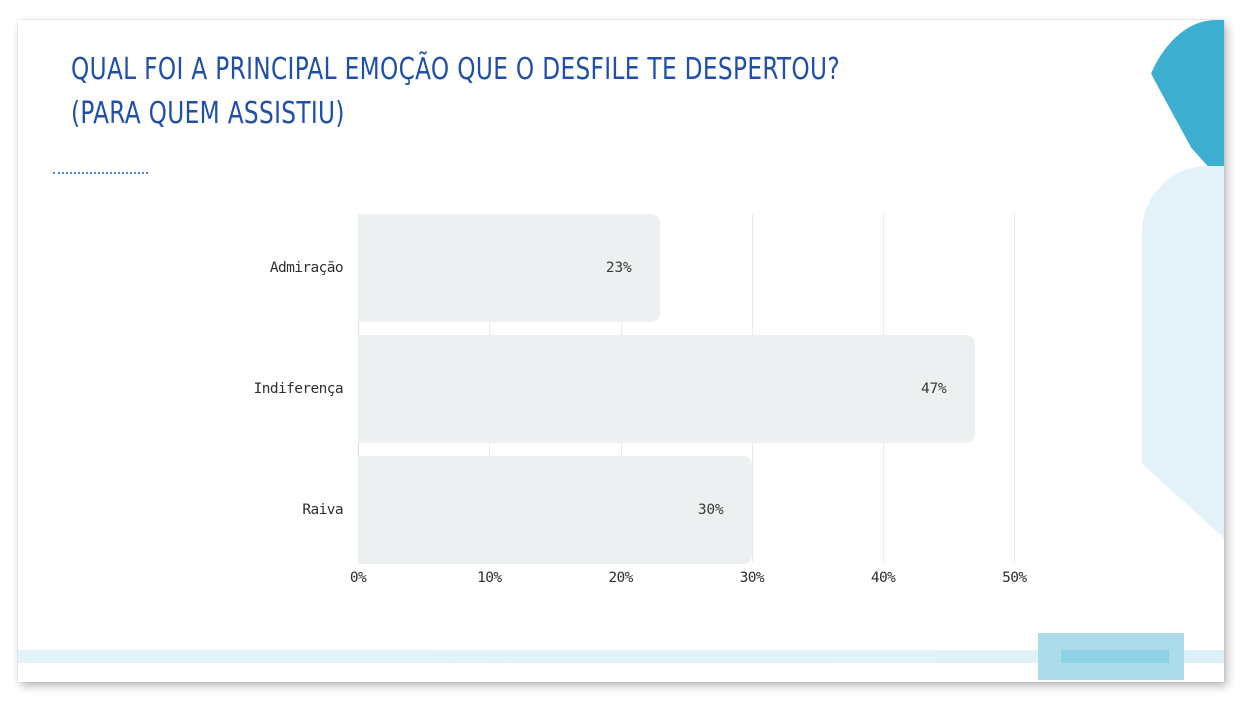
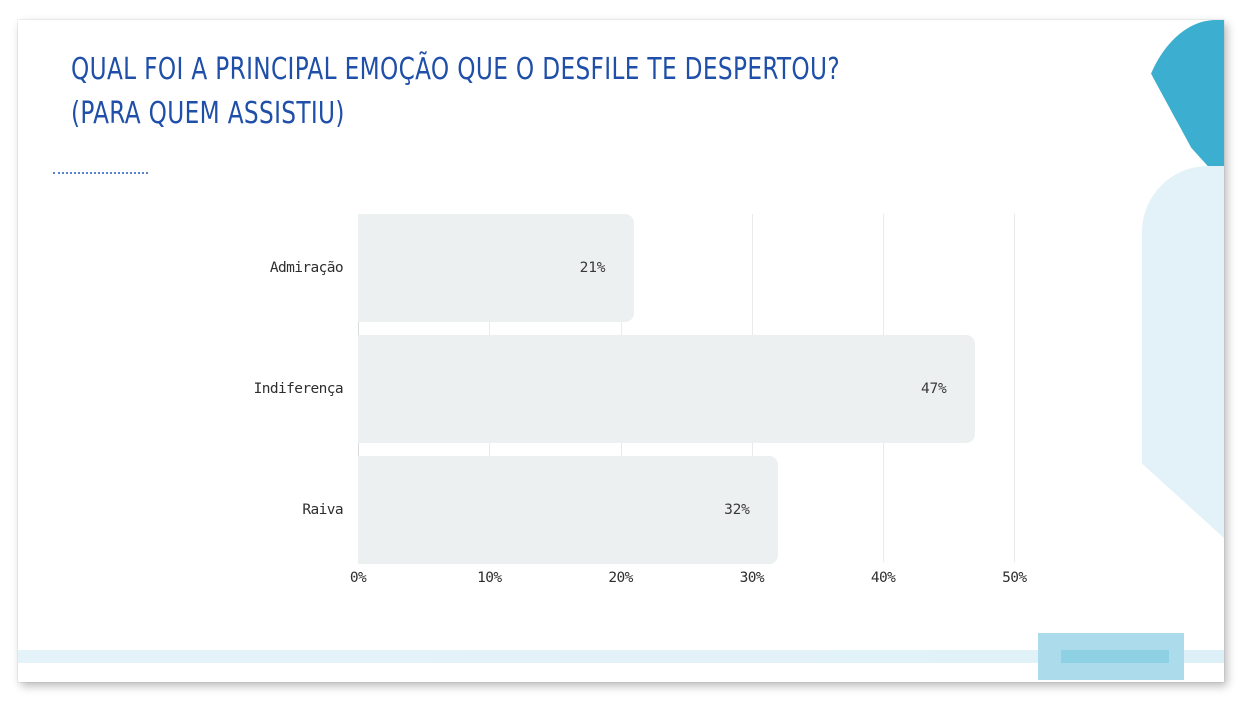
Admiração: 23% -> 21%
Raiva: 30% -> 32%
